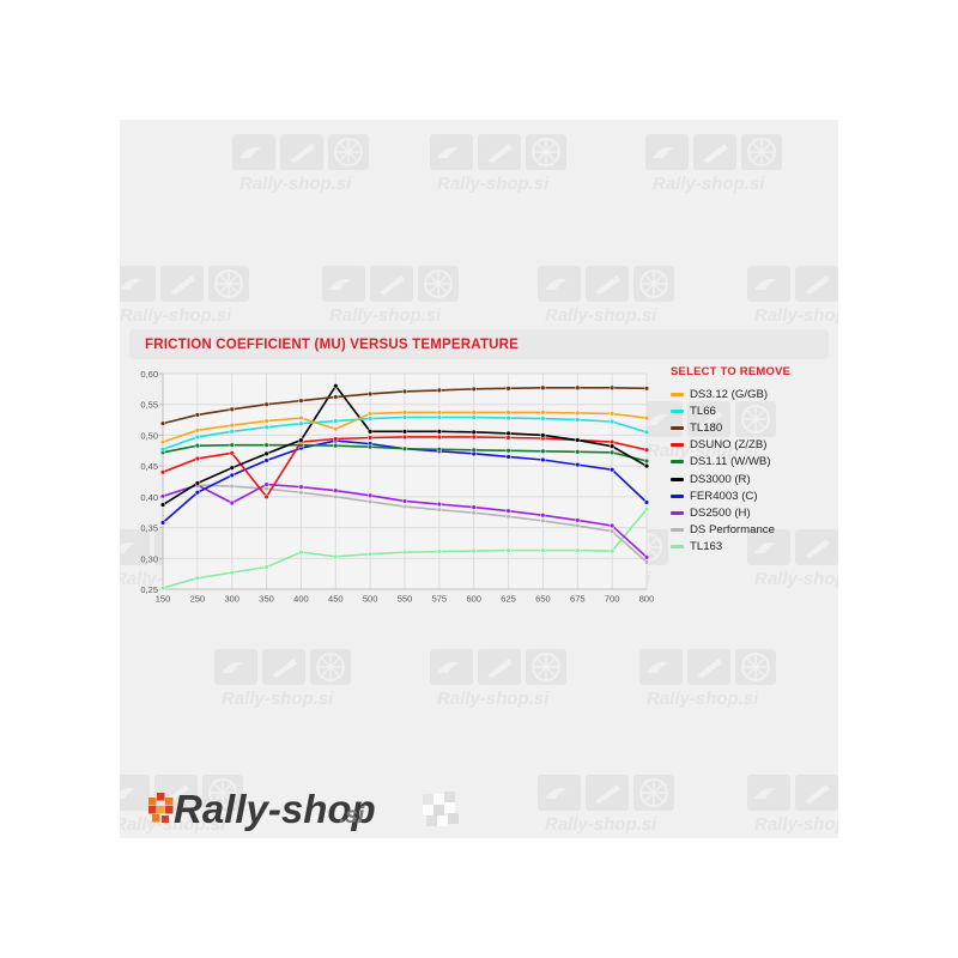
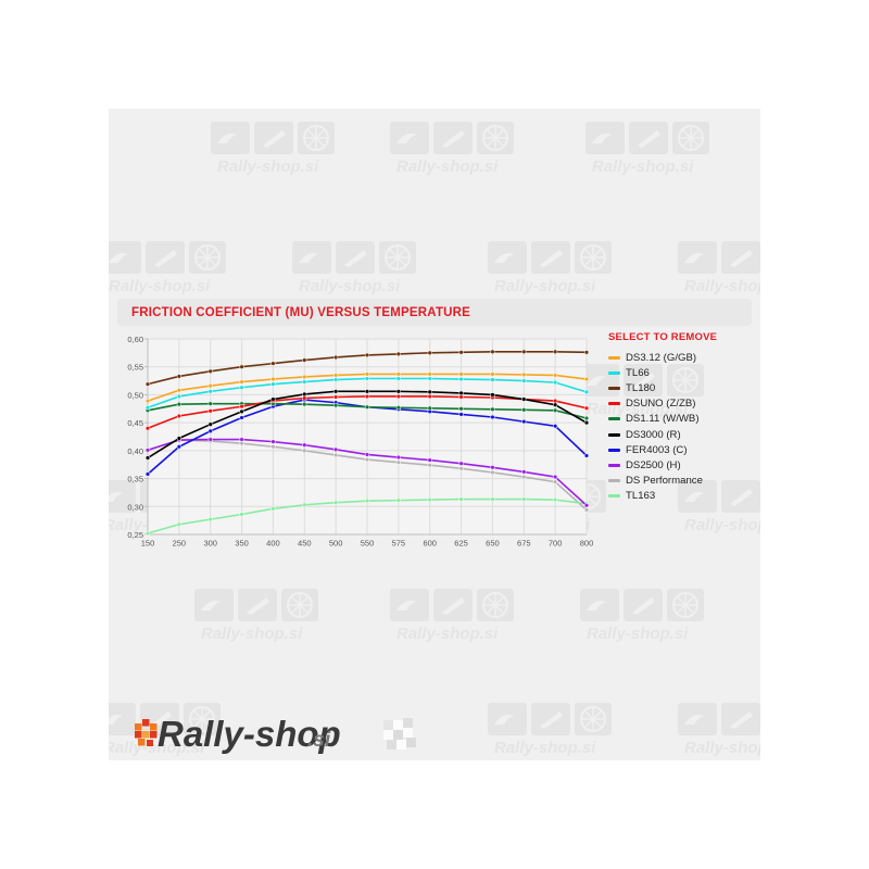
DS2500 (H)/300: 0,39 -> 0,42
DSUNO (Z/ZB)/350: 0,40 -> 0,48
TL163/400: 0,31 -> 0,30
DS3.12 (G/GB)/450: 0,51 -> 0,53
DS3000 (R)/450: 0,58 -> 0,50
TL163/800: 0,38 -> 0,30
